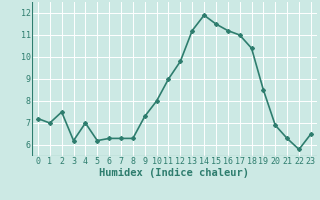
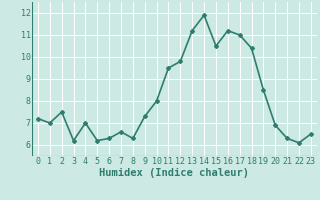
7: 6.3 -> 6.6
11: 9.0 -> 9.5
15: 11.5 -> 10.5
22: 5.8 -> 6.1
